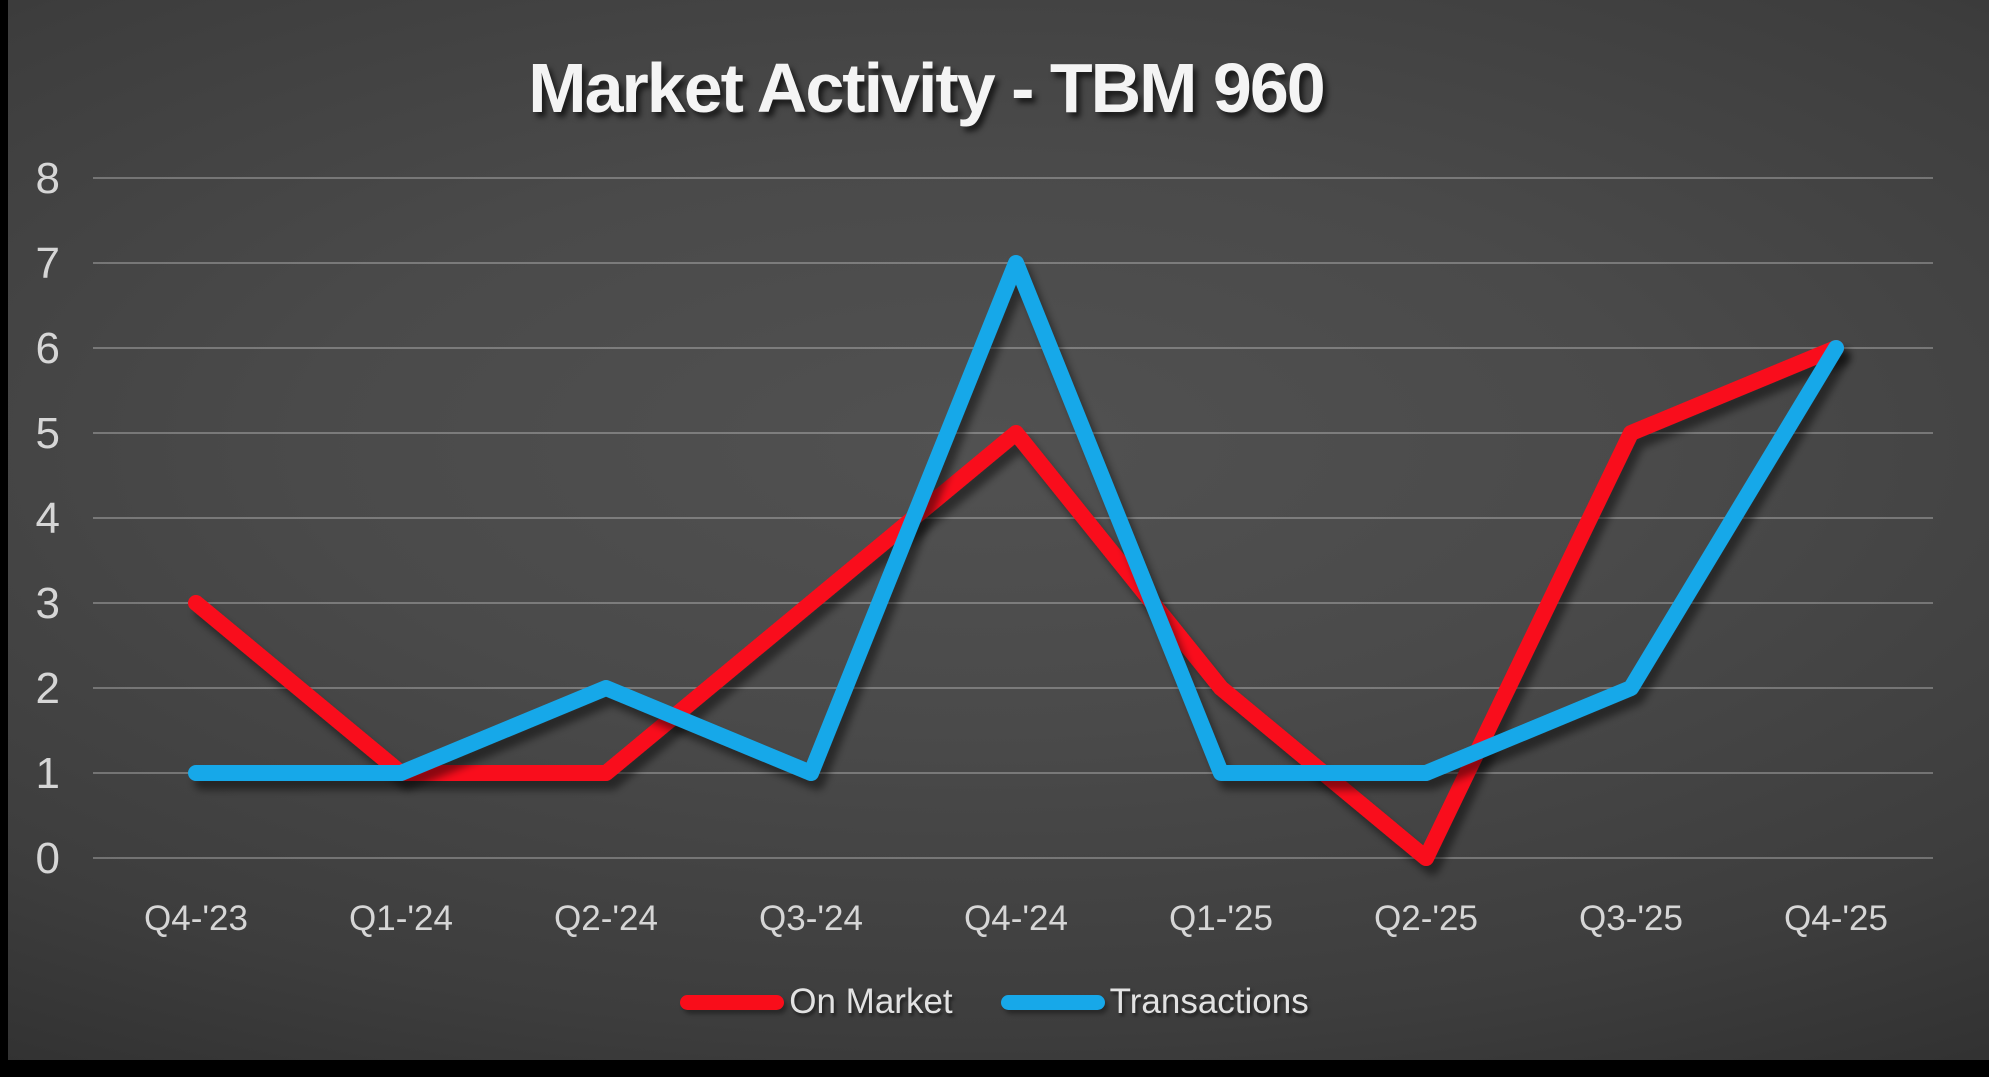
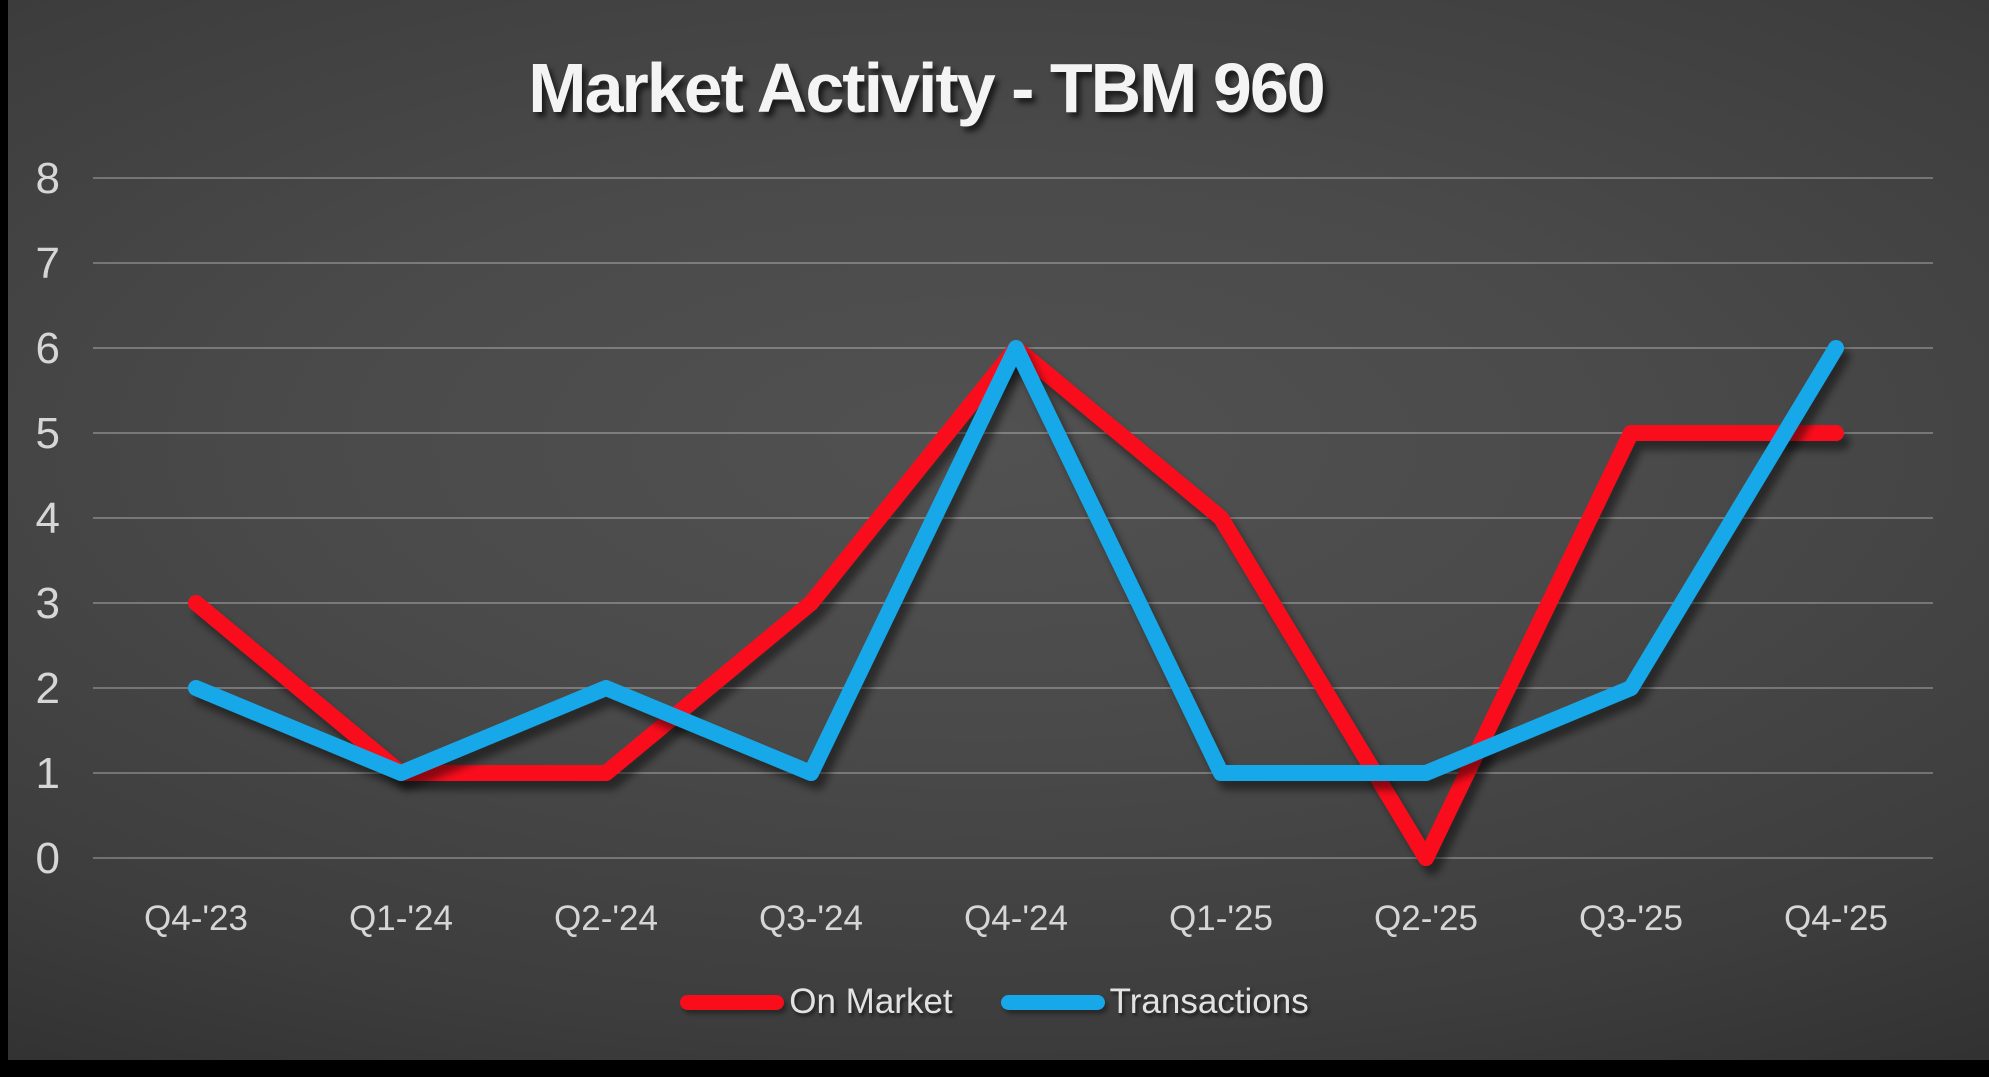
Transactions/Q4-'23: 1 -> 2
On Market/Q4-'24: 5 -> 6
Transactions/Q4-'24: 7 -> 6
On Market/Q1-'25: 2 -> 4
On Market/Q4-'25: 6 -> 5
